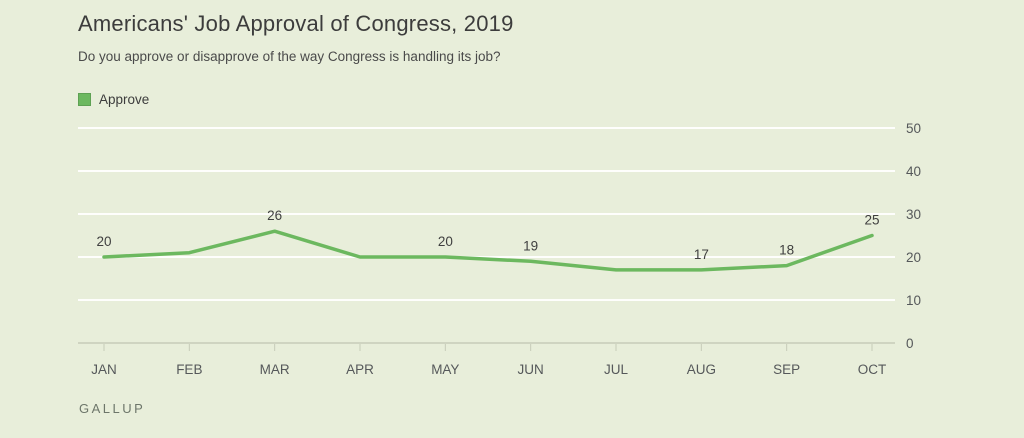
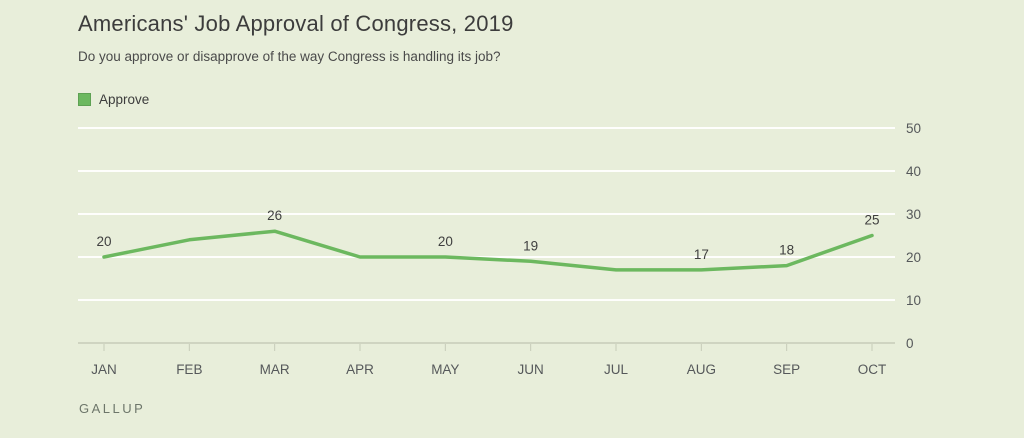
FEB: 21 -> 24
